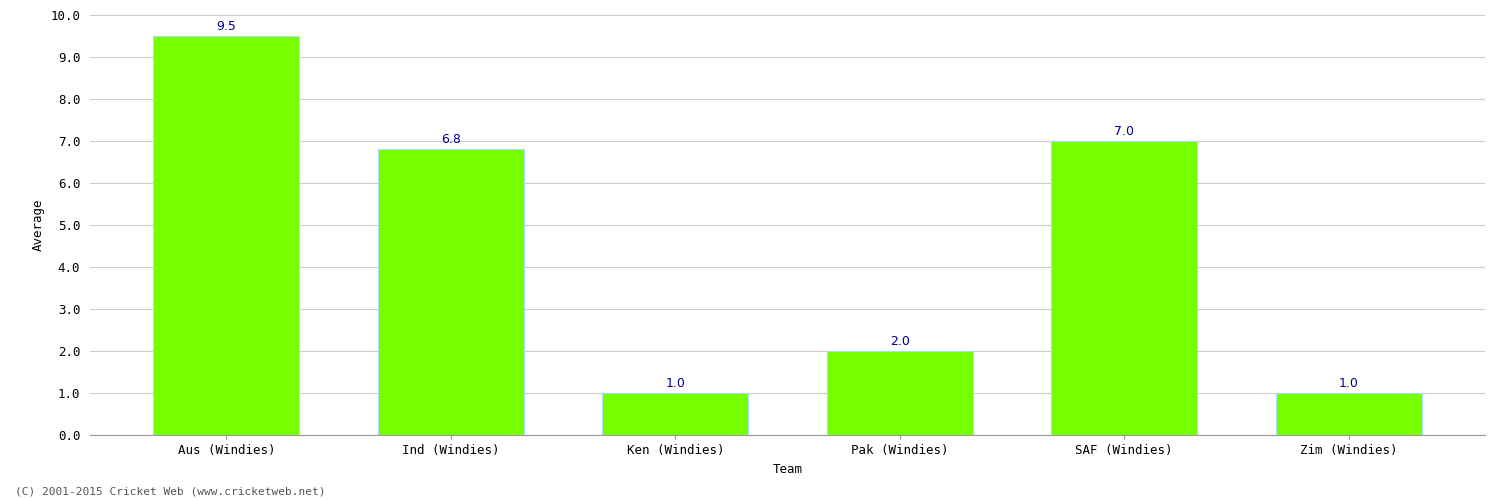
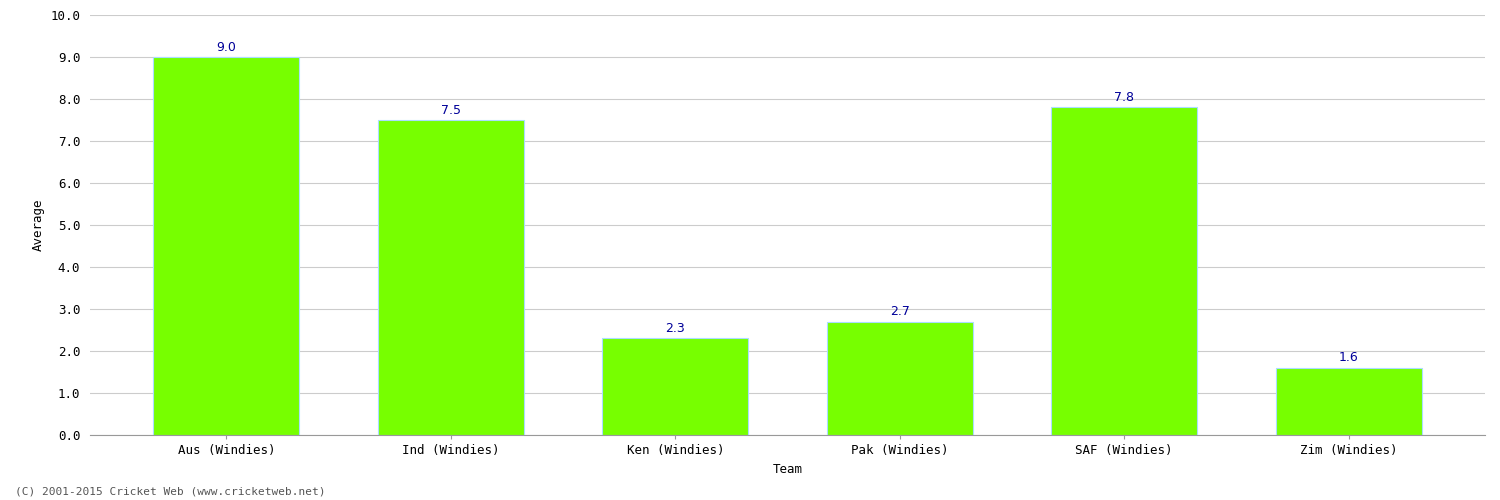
Aus (Windies): 9.5 -> 9.0
Ind (Windies): 6.8 -> 7.5
Ken (Windies): 1.0 -> 2.3
Pak (Windies): 2.0 -> 2.7
SAF (Windies): 7.0 -> 7.8
Zim (Windies): 1.0 -> 1.6
